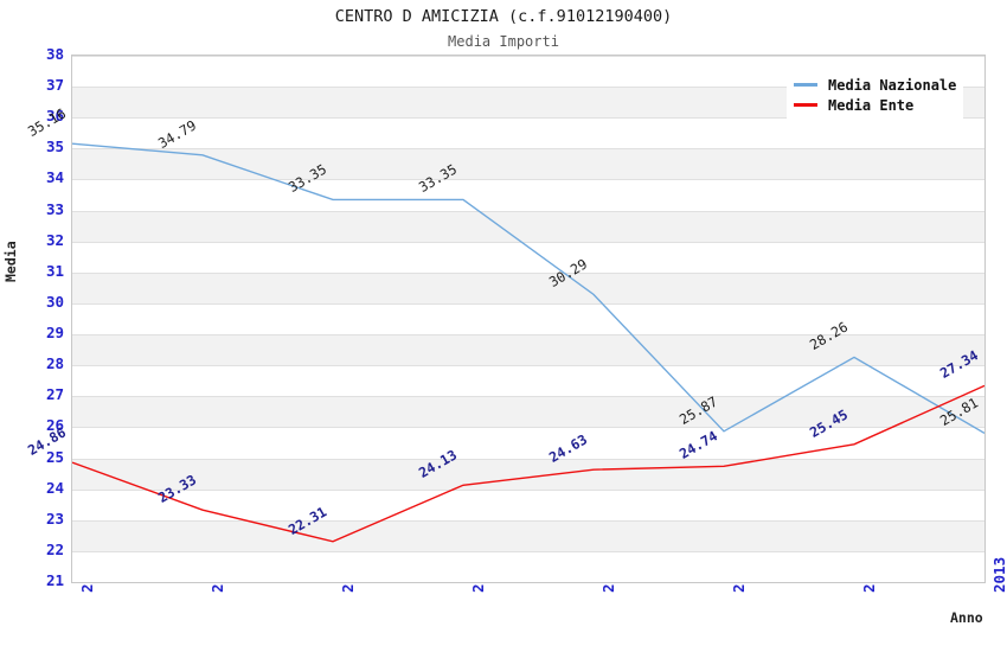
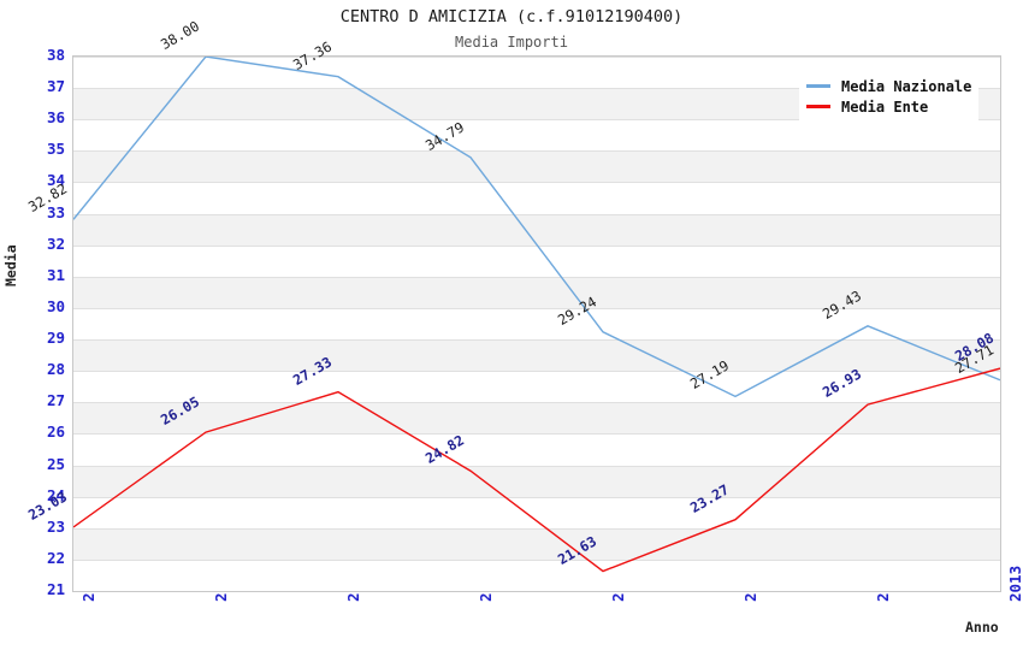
Media Nazionale/2006: 35.16 -> 32.82
Media Ente/2006: 24.86 -> 23.03
Media Nazionale/2007: 34.79 -> 38.00
Media Ente/2007: 23.33 -> 26.05
Media Nazionale/2008: 33.35 -> 37.36
Media Ente/2008: 22.31 -> 27.33
Media Nazionale/2009: 33.35 -> 34.79
Media Ente/2009: 24.13 -> 24.82
Media Nazionale/2010: 30.29 -> 29.24
Media Ente/2010: 24.63 -> 21.63
Media Nazionale/2011: 25.87 -> 27.19
Media Ente/2011: 24.74 -> 23.27
Media Nazionale/2012: 28.26 -> 29.43
Media Ente/2012: 25.45 -> 26.93
Media Nazionale/2013: 25.81 -> 27.71
Media Ente/2013: 27.34 -> 28.08
